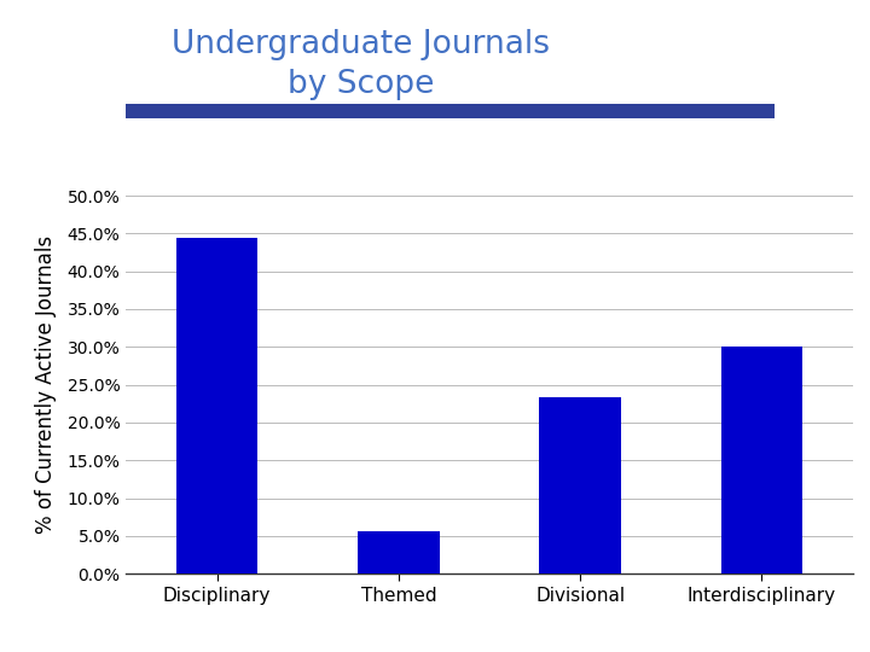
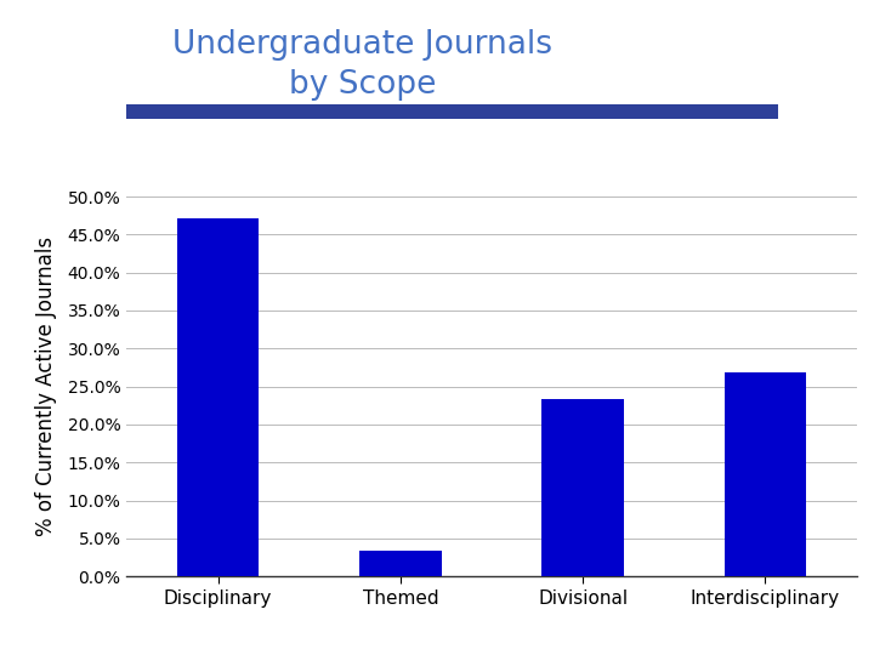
Disciplinary: 44.4% -> 47.2%
Themed: 5.6% -> 3.4%
Interdisciplinary: 30.0% -> 26.8%
